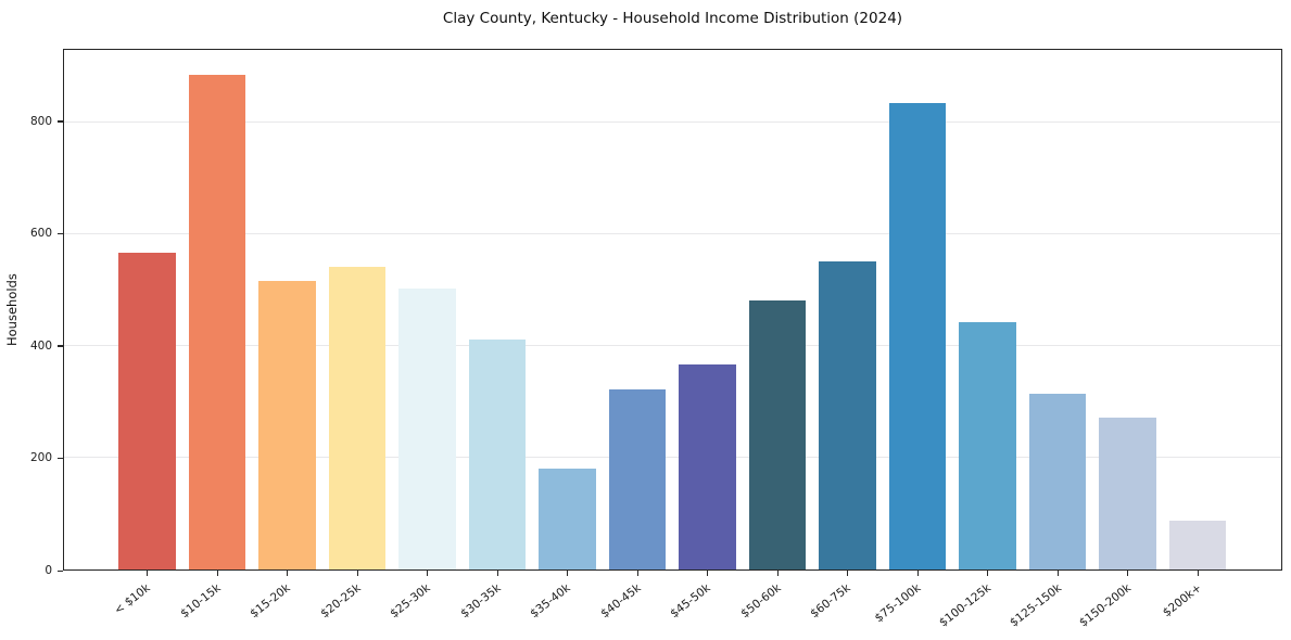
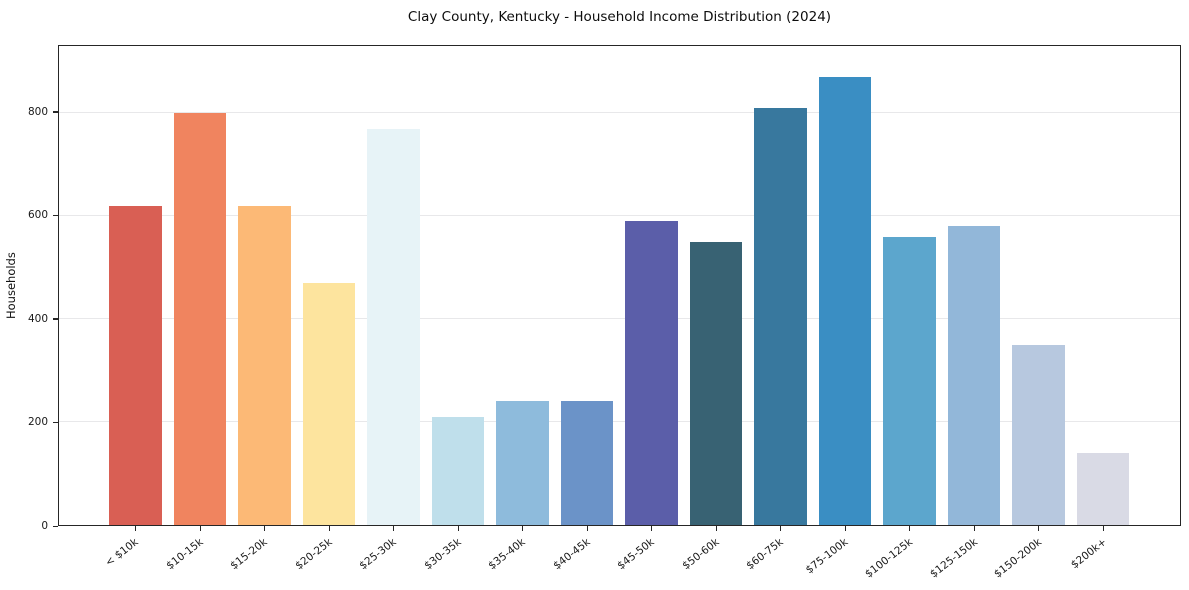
< $10k: 570 -> 620
$10-15k: 880 -> 800
$15-20k: 520 -> 620
$20-25k: 540 -> 470
$25-30k: 500 -> 770
$30-35k: 410 -> 210
$35-40k: 180 -> 240
$40-45k: 320 -> 240
$45-50k: 370 -> 590
$50-60k: 480 -> 550
$60-75k: 550 -> 810
$75-100k: 840 -> 870
$100-125k: 440 -> 560
$125-150k: 310 -> 580
$150-200k: 270 -> 350
$200k+: 90 -> 140
